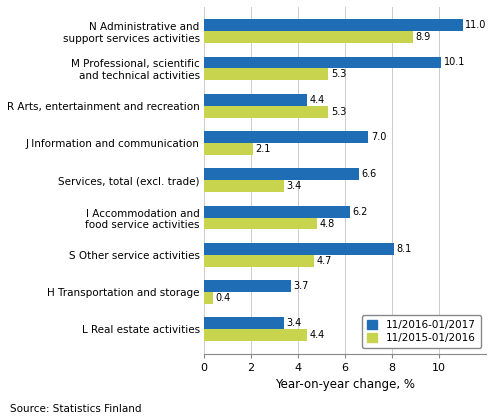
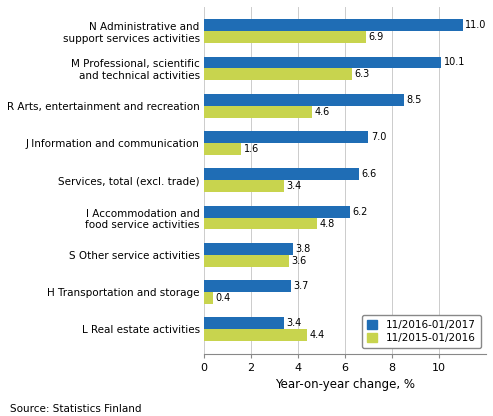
11/2015-01/2016/N Administrative and support services activities: 8.9 -> 6.9
11/2015-01/2016/M Professional, scientific and technical activities: 5.3 -> 6.3
11/2016-01/2017/R Arts, entertainment and recreation: 4.4 -> 8.5
11/2015-01/2016/R Arts, entertainment and recreation: 5.3 -> 4.6
11/2015-01/2016/J Information and communication: 2.1 -> 1.6
11/2016-01/2017/S Other service activities: 8.1 -> 3.8
11/2015-01/2016/S Other service activities: 4.7 -> 3.6
